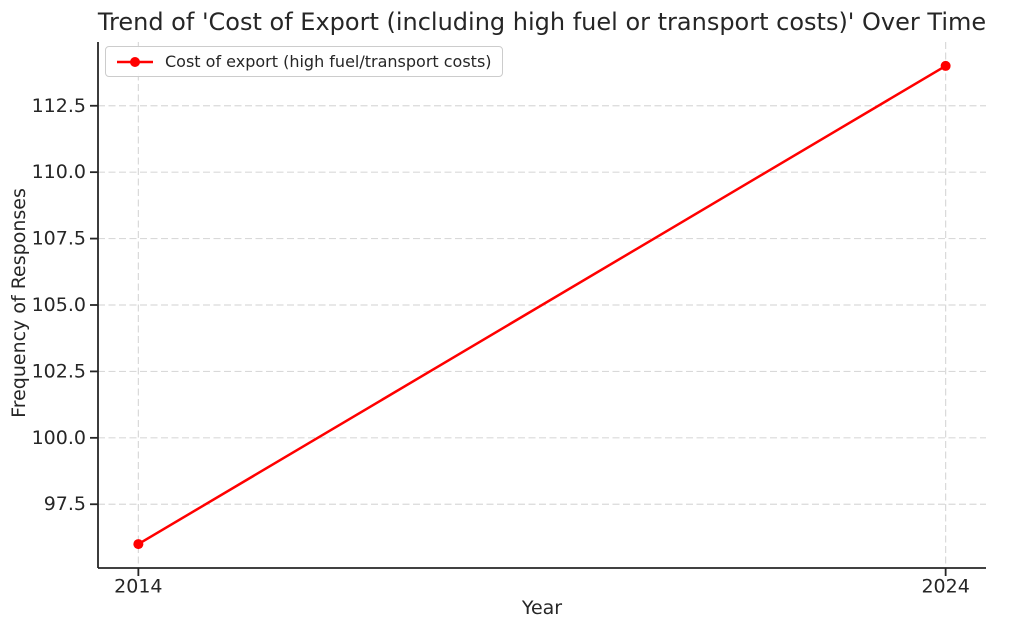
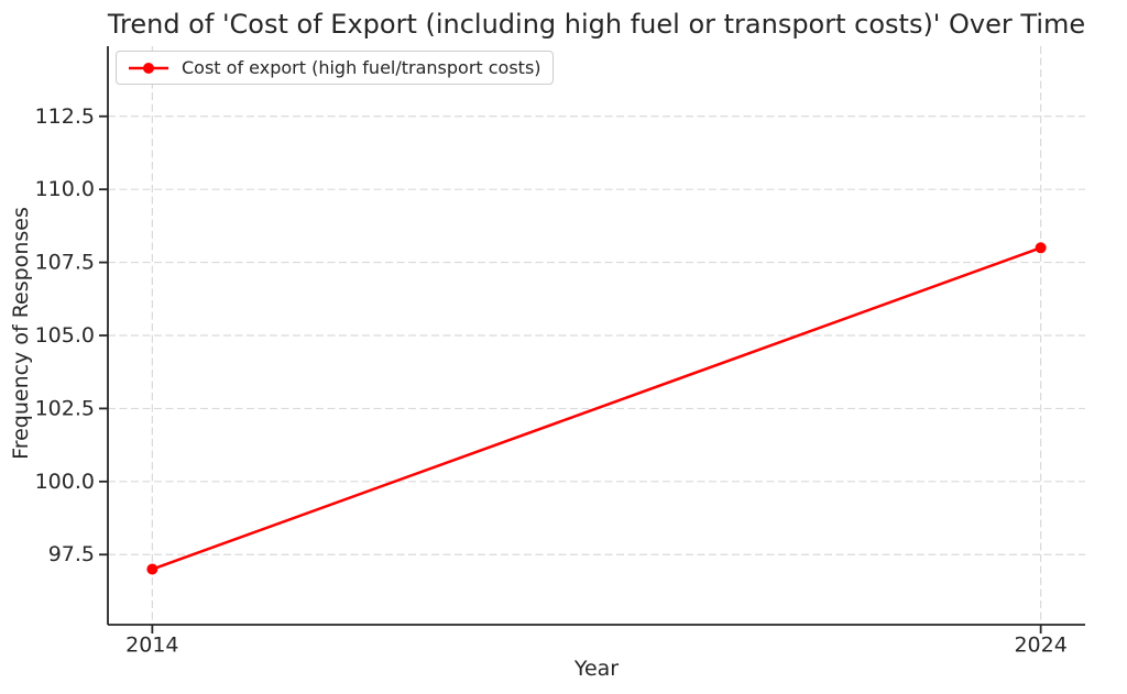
2014: 96 -> 97
2024: 114 -> 108
